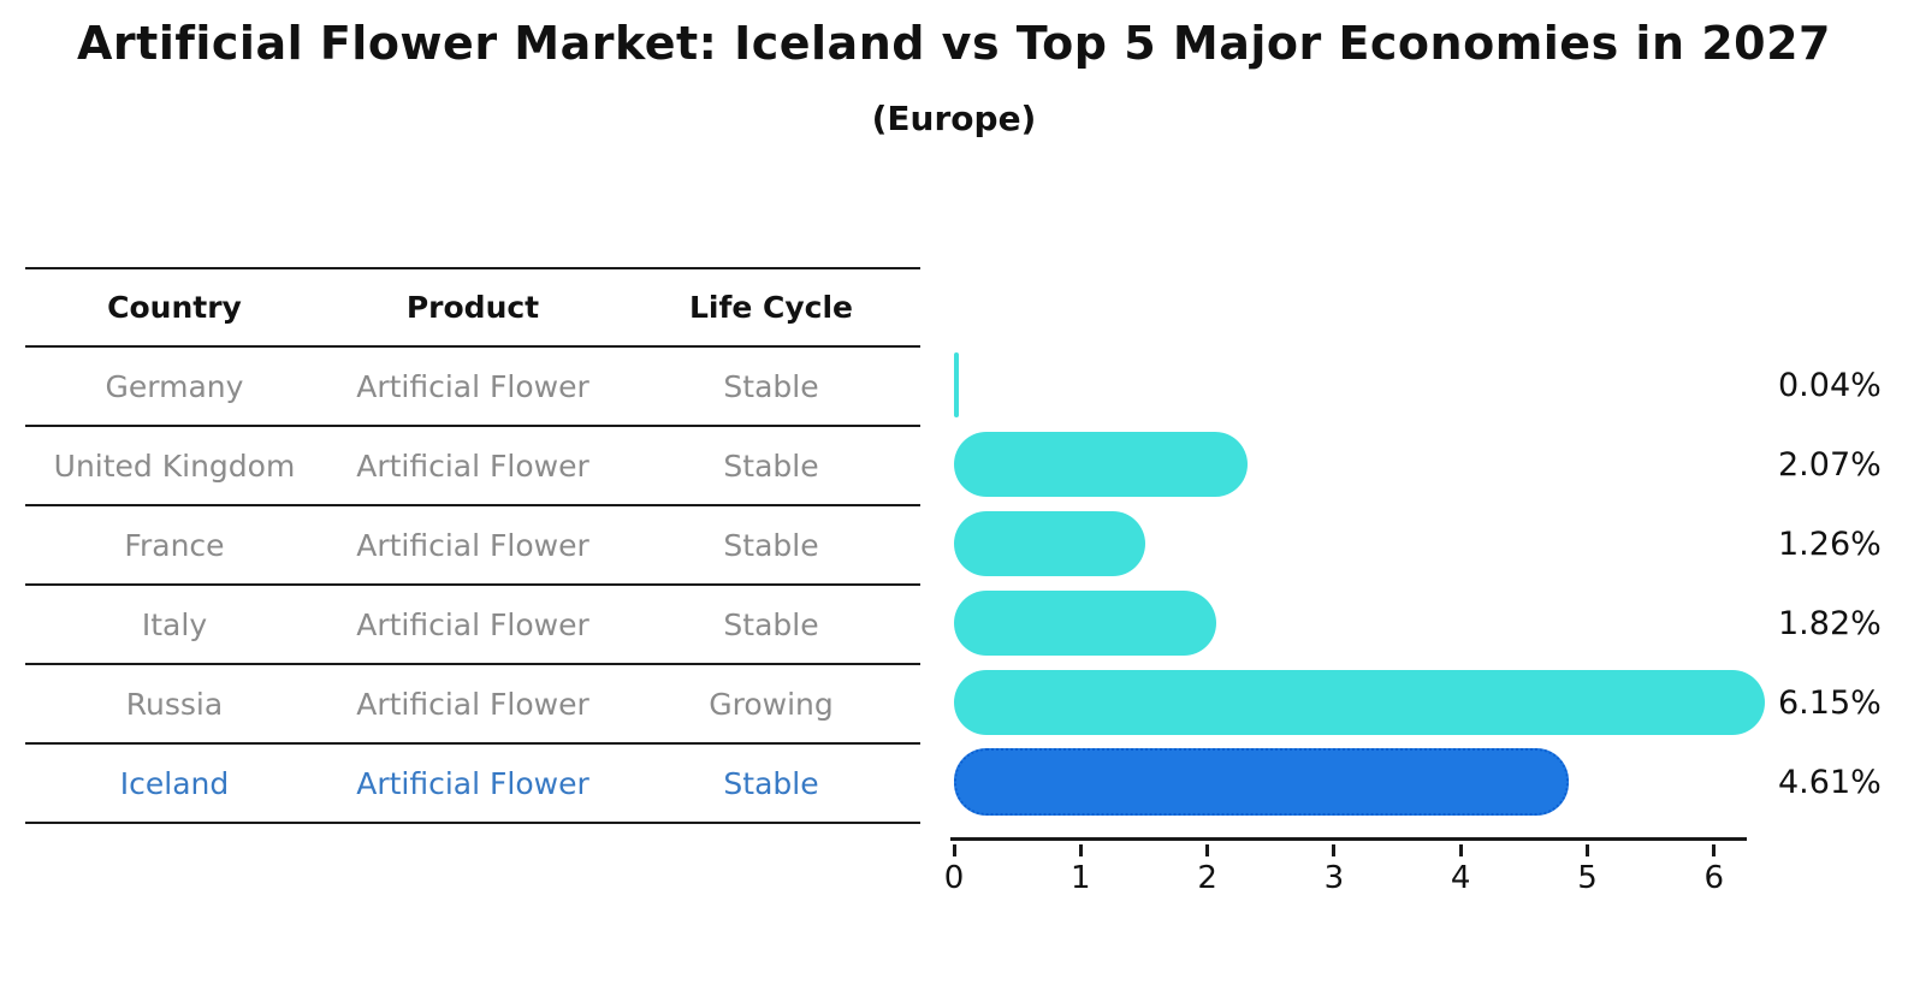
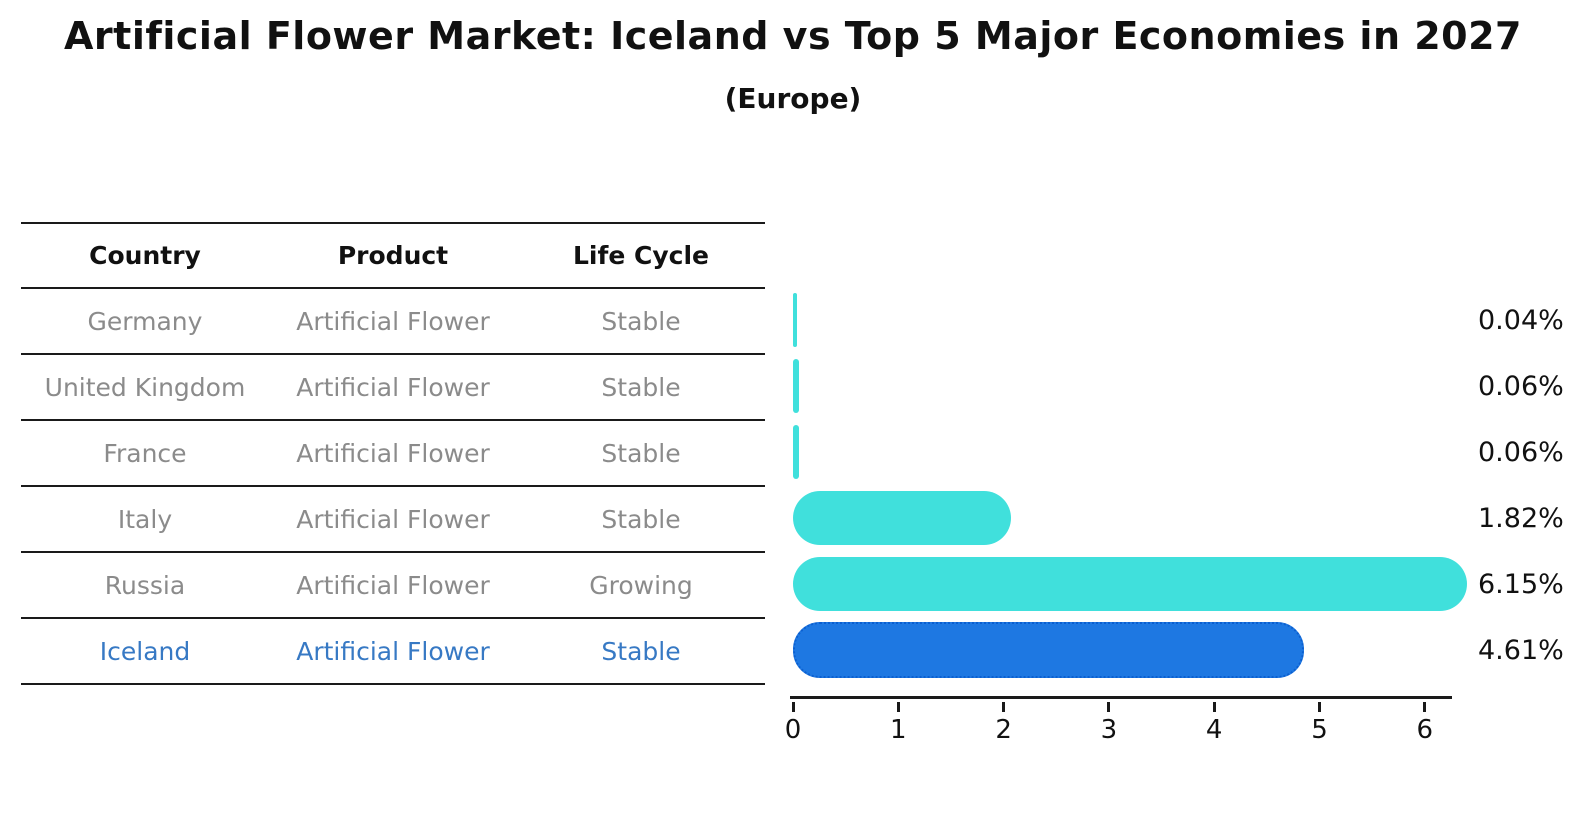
United Kingdom: 2.07% -> 0.06%
France: 1.26% -> 0.06%
